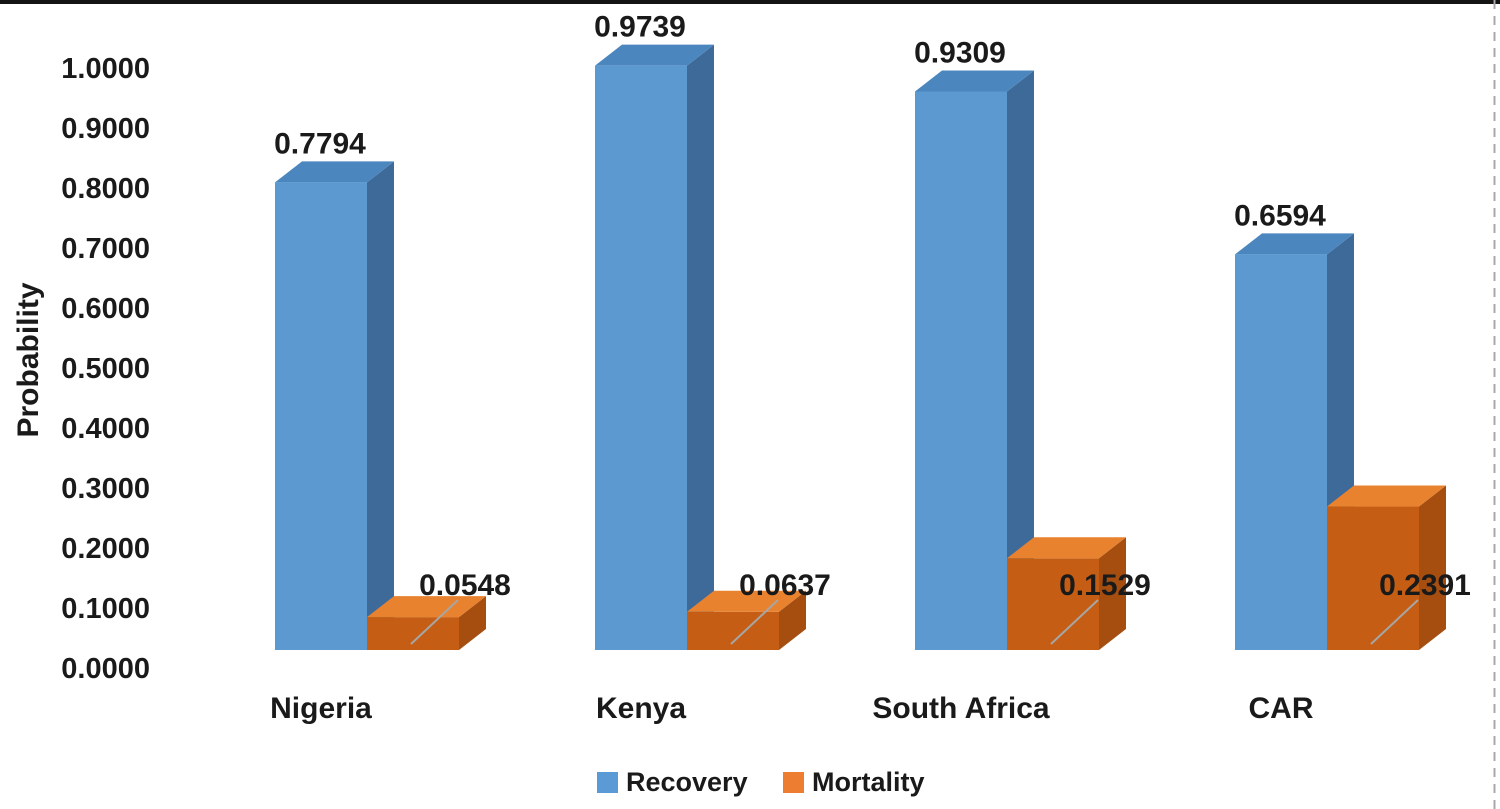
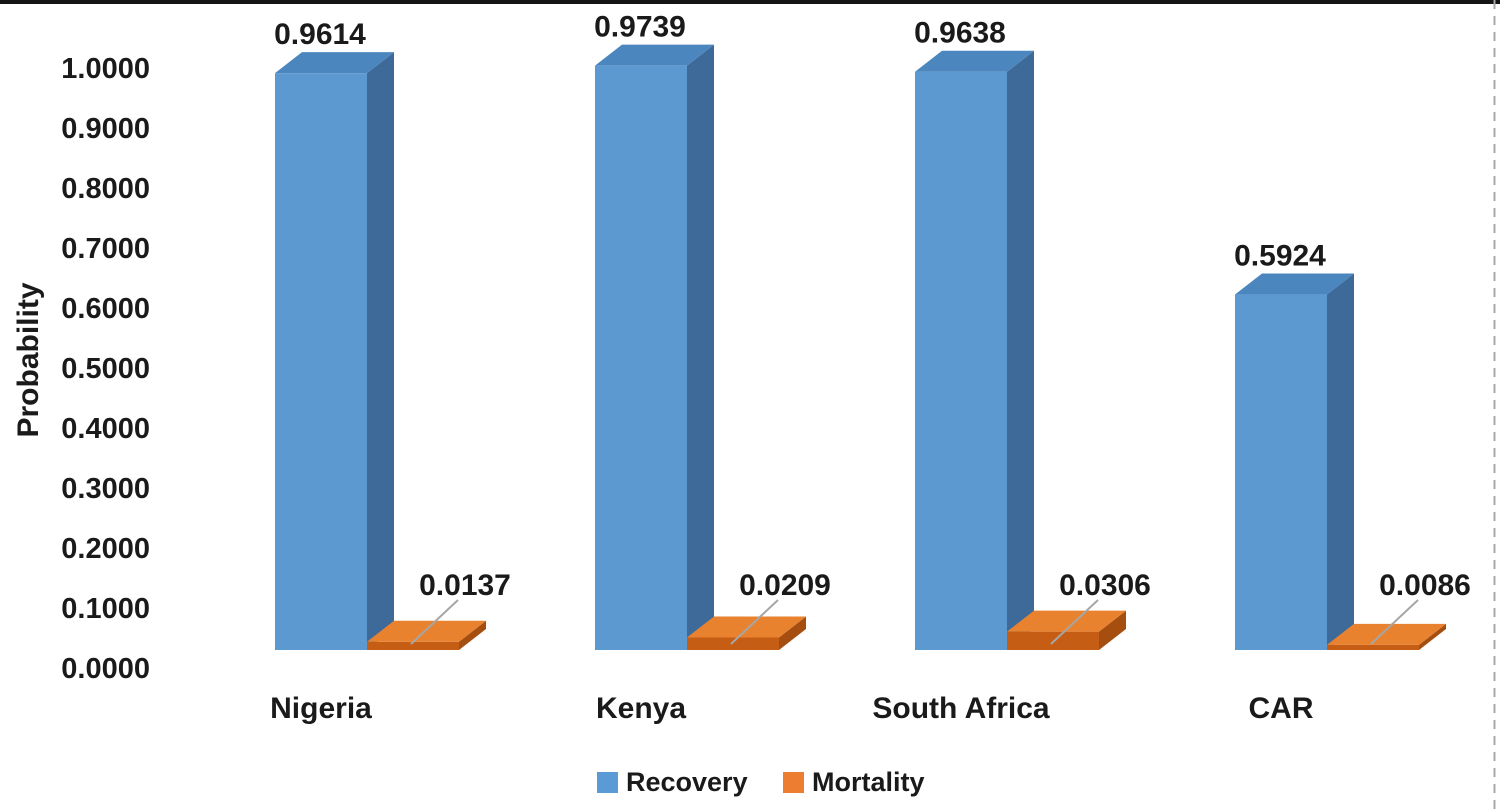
Recovery/Nigeria: 0.7794 -> 0.9614
Mortality/Nigeria: 0.0548 -> 0.0137
Mortality/Kenya: 0.0637 -> 0.0209
Recovery/South Africa: 0.9309 -> 0.9638
Mortality/South Africa: 0.1529 -> 0.0306
Recovery/CAR: 0.6594 -> 0.5924
Mortality/CAR: 0.2391 -> 0.0086
